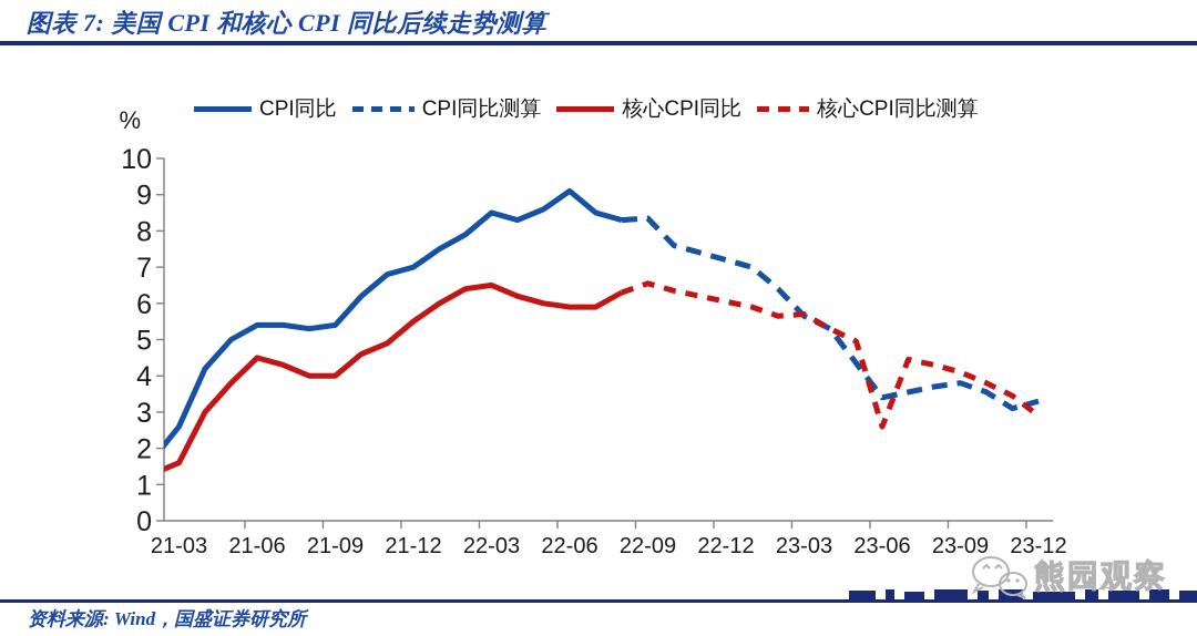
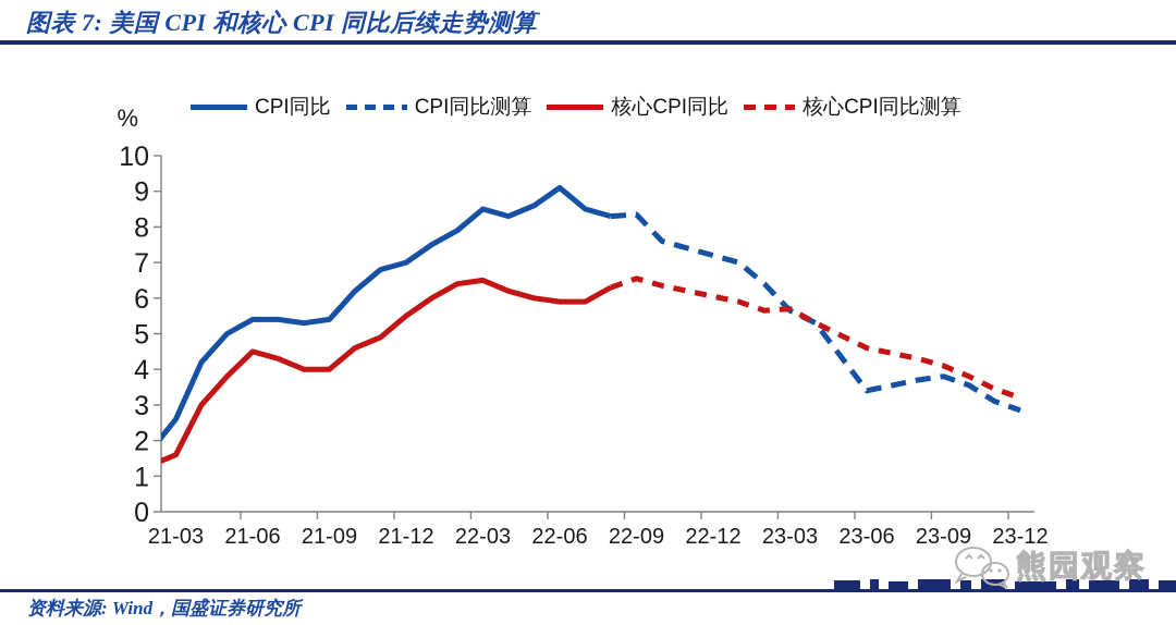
核心CPI同比测算/23-06: 2.6 -> 4.6
CPI同比测算/23-12: 3.3 -> 2.9
核心CPI同比测算/23-12: 2.9 -> 3.2
